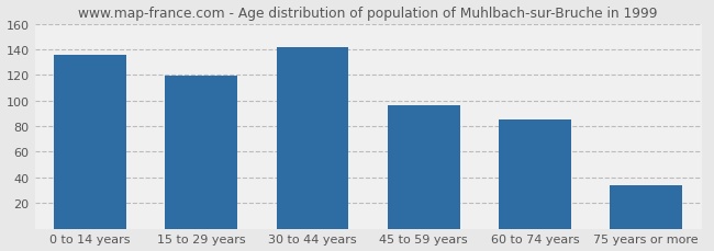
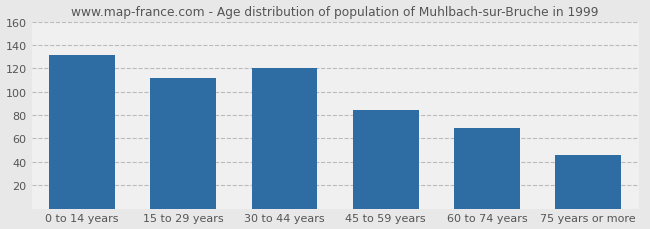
0 to 14 years: 136 -> 131
15 to 29 years: 119 -> 112
30 to 44 years: 142 -> 120
45 to 59 years: 96 -> 84
60 to 74 years: 85 -> 69
75 years or more: 34 -> 46
